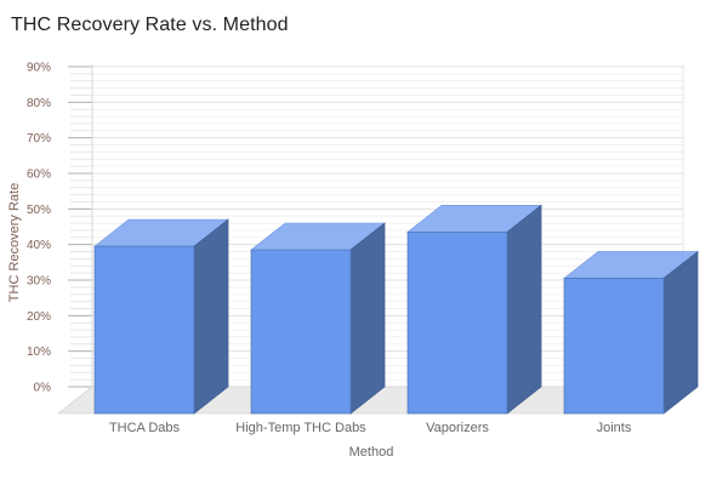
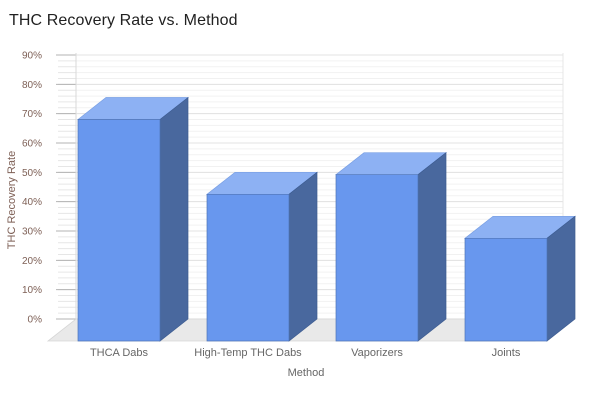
THCA Dabs: 47% -> 76%
High-Temp THC Dabs: 46% -> 50%
Vaporizers: 51% -> 57%
Joints: 38% -> 35%
